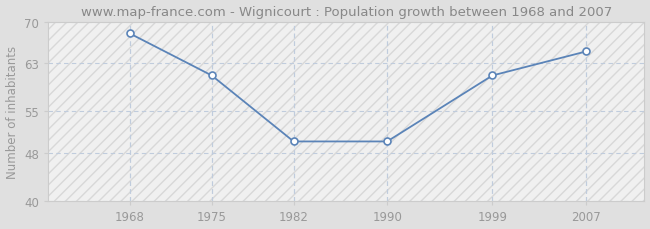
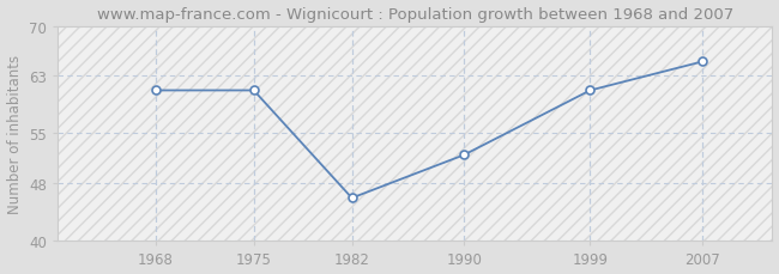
1968: 68 -> 61
1982: 50 -> 46
1990: 50 -> 52
